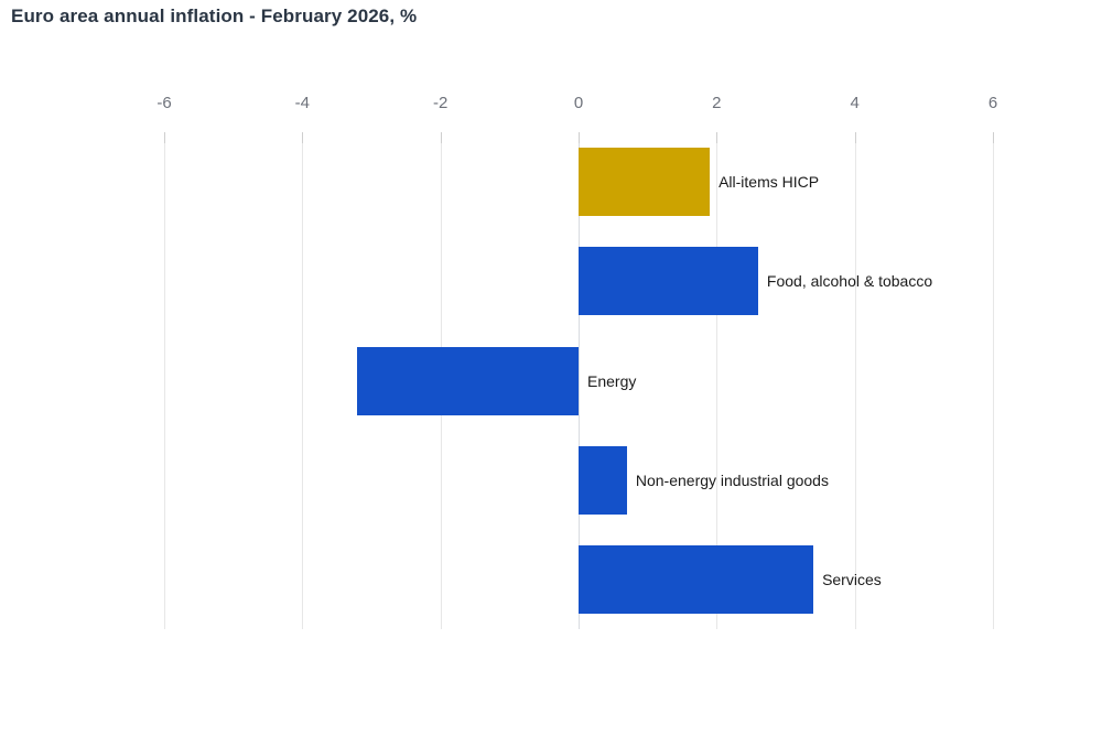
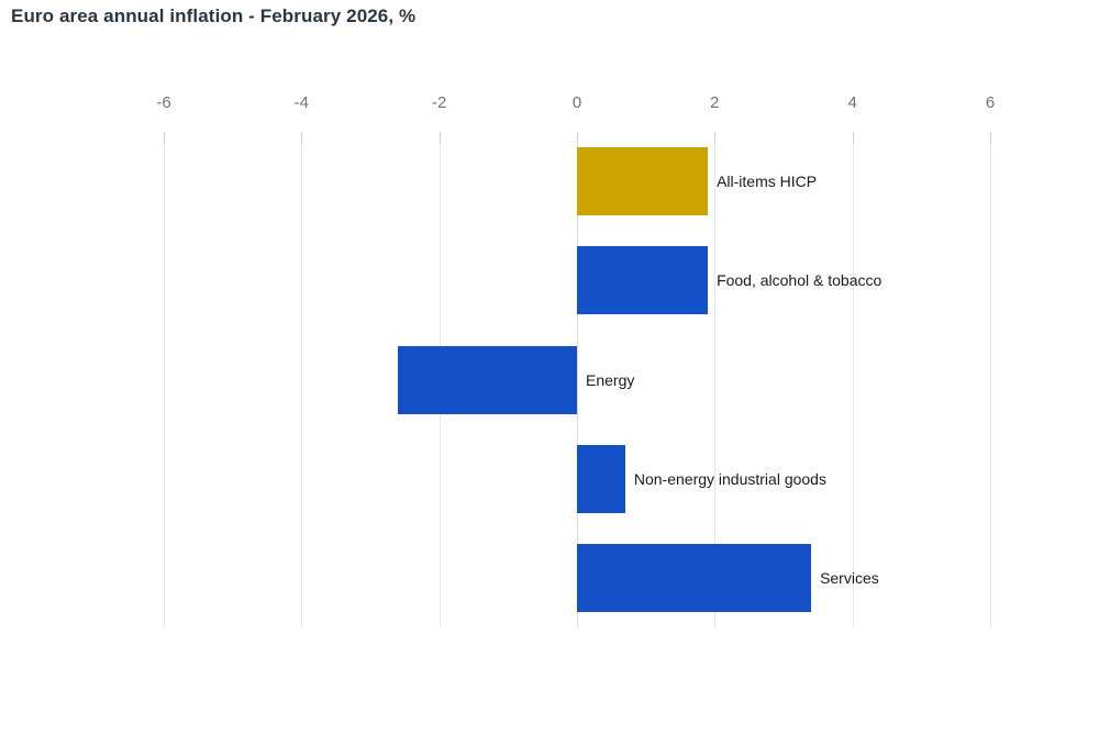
Food, alcohol & tobacco: 2.6 -> 1.9
Energy: -3.2 -> -2.6
